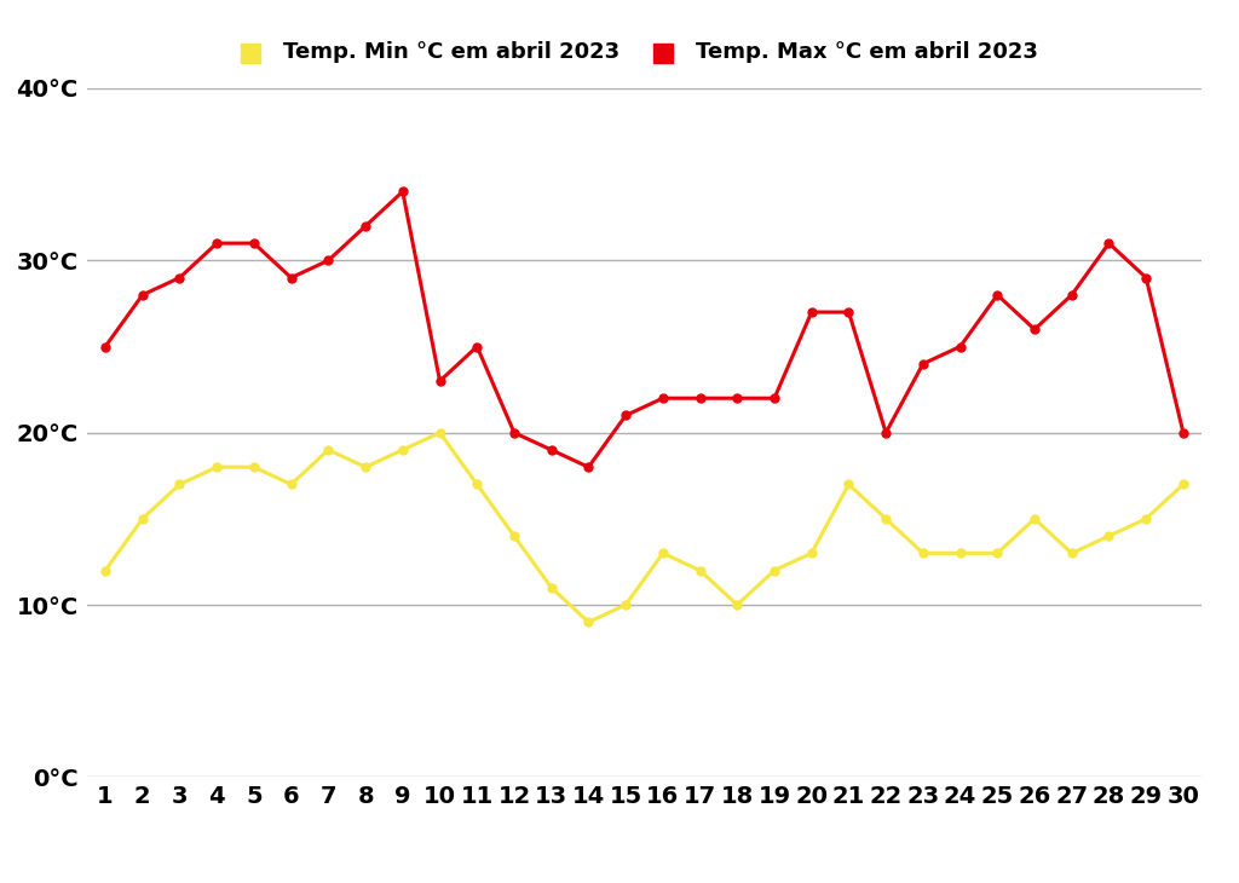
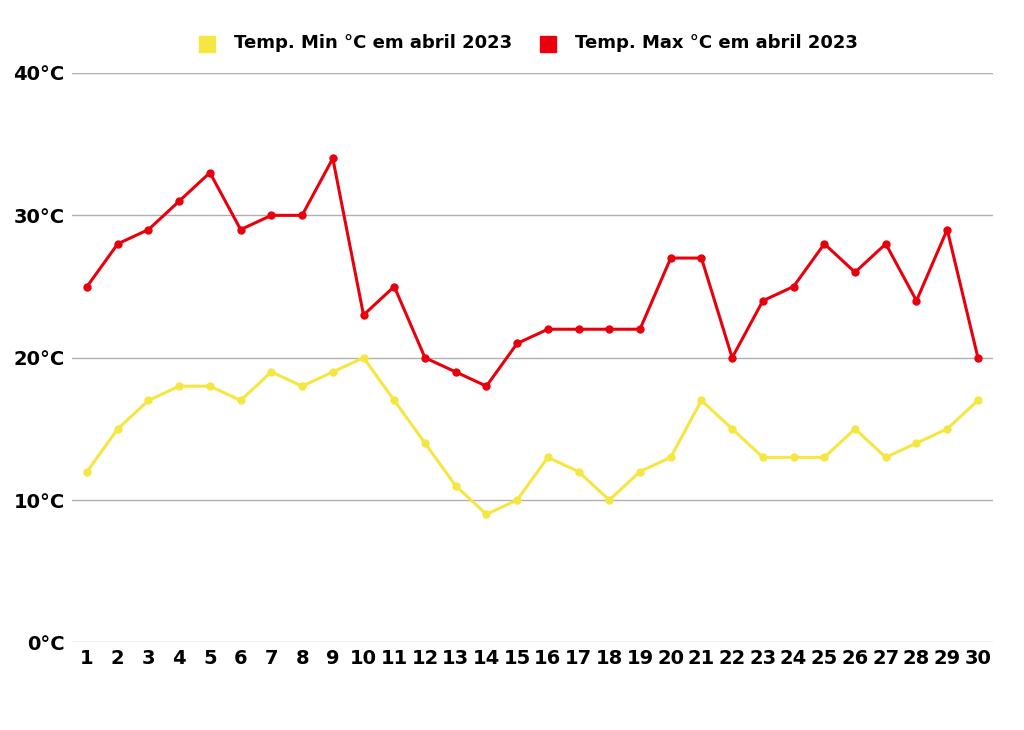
Temp. Max °C em abril 2023/5: 31°C -> 33°C
Temp. Max °C em abril 2023/8: 32°C -> 30°C
Temp. Max °C em abril 2023/28: 31°C -> 24°C
